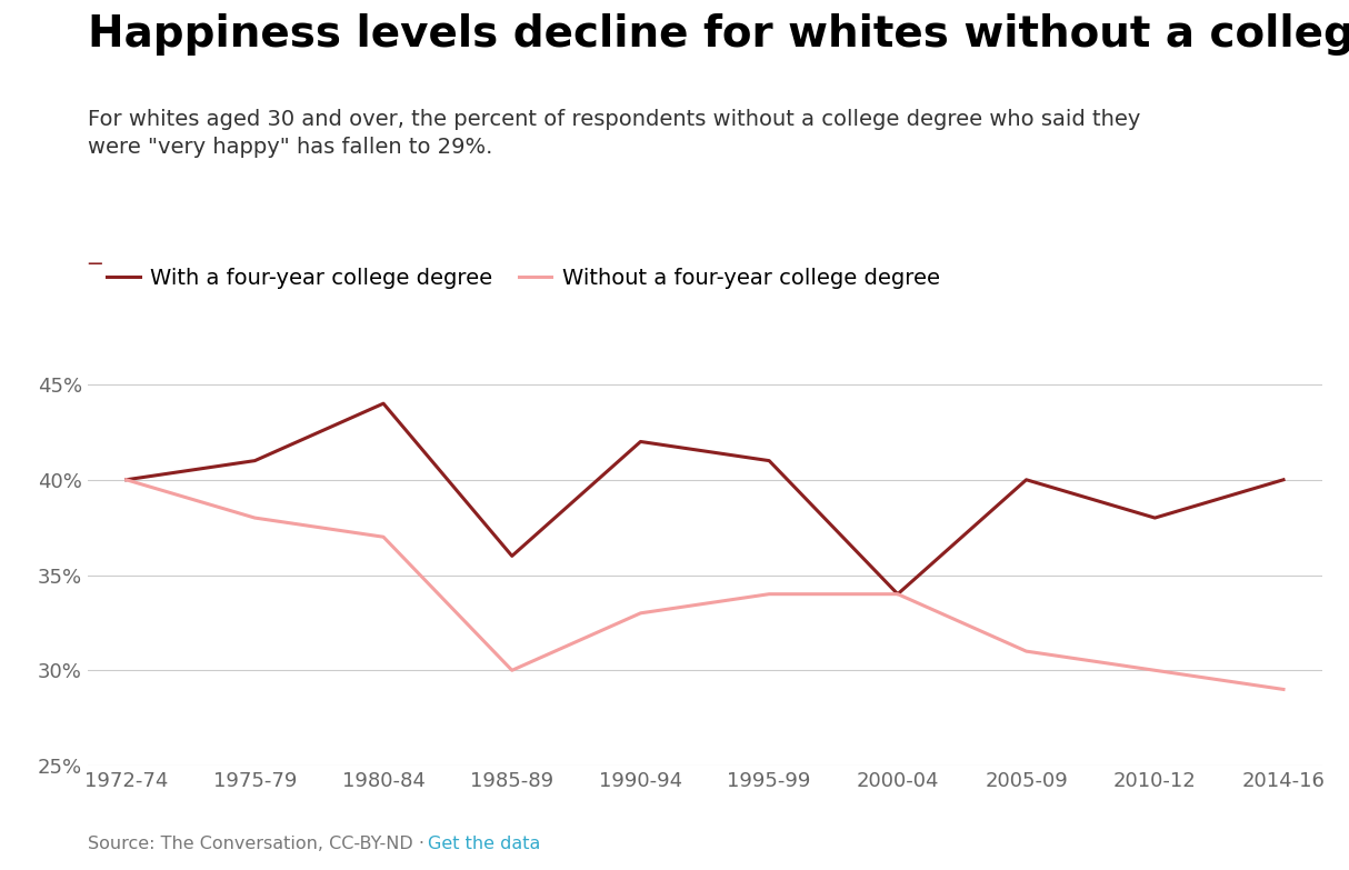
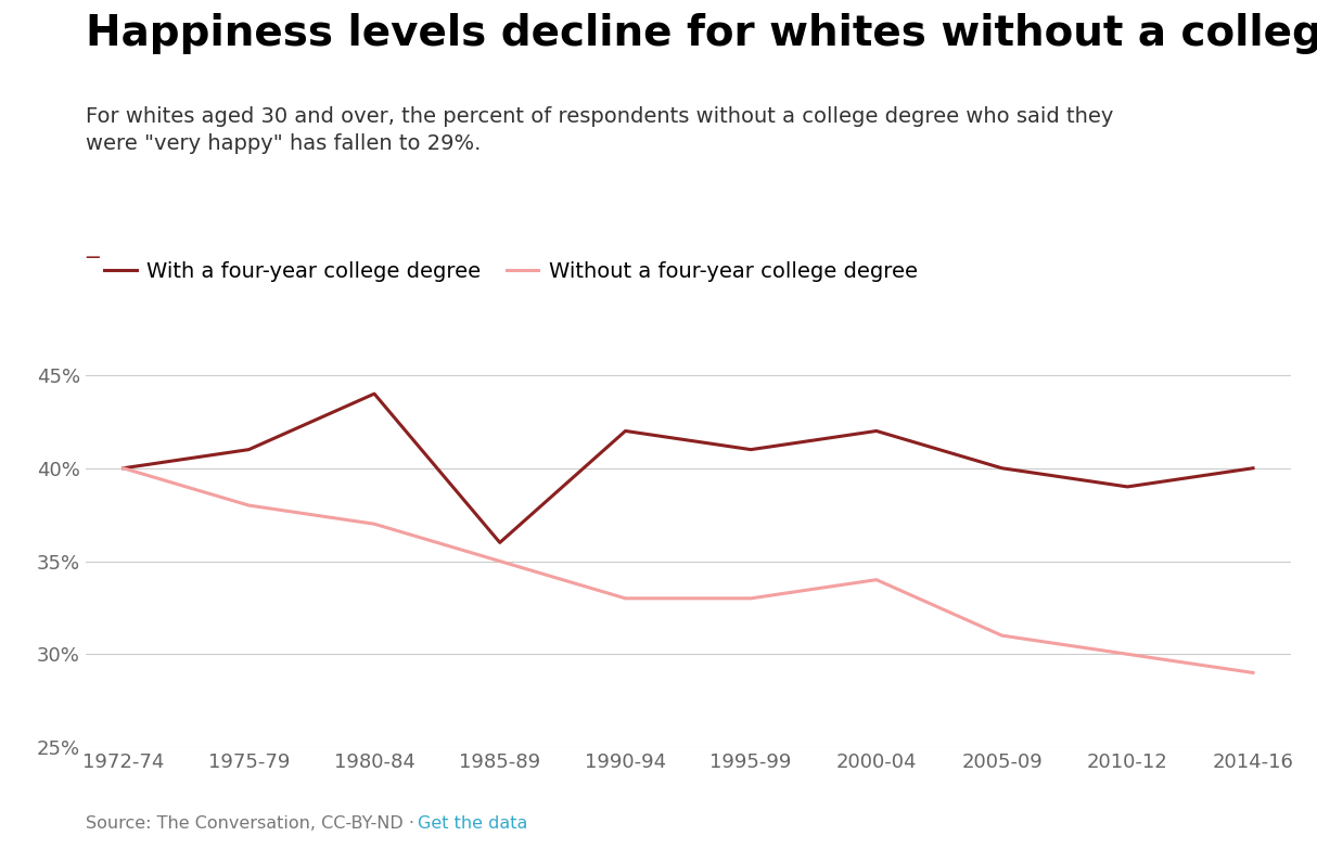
Without a four-year college degree/1985-89: 30% -> 35%
Without a four-year college degree/1995-99: 34% -> 33%
With a four-year college degree/2000-04: 34% -> 42%
With a four-year college degree/2010-12: 38% -> 39%
